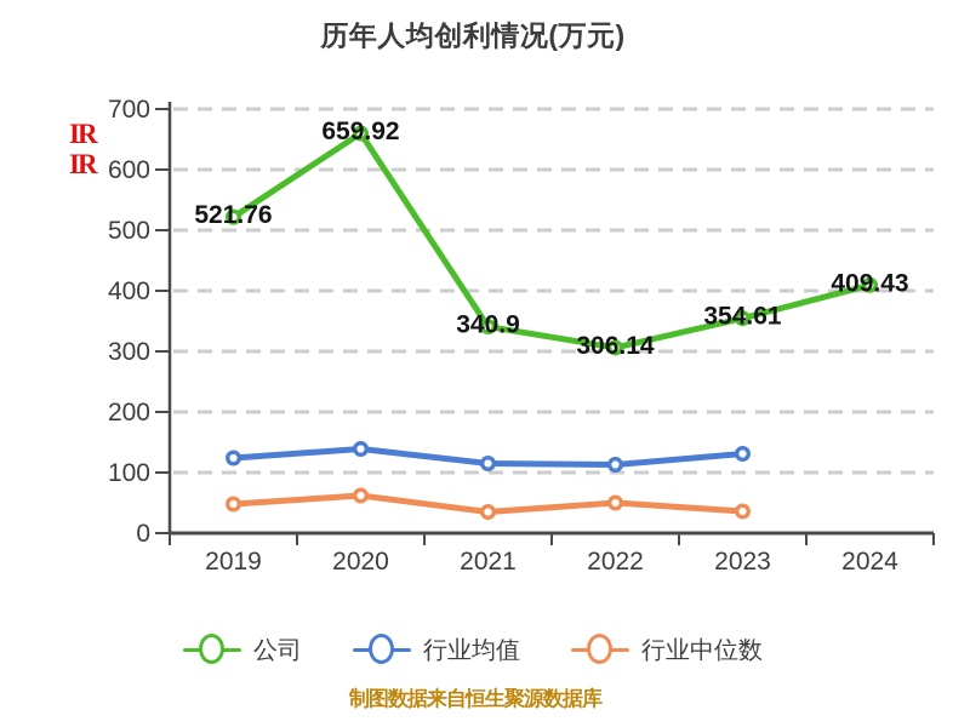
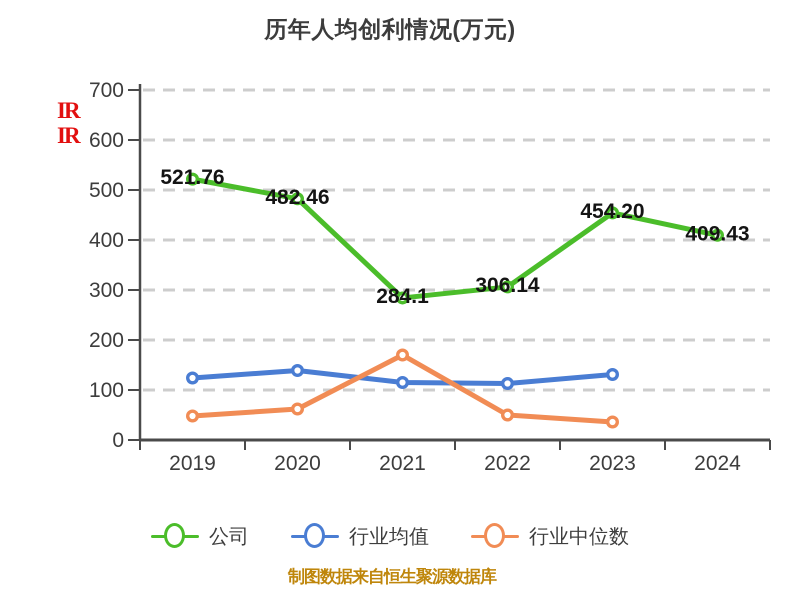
公司/2020: 659.92 -> 482.46
公司/2021: 340.9 -> 284.1
行业中位数/2021: 40 -> 170
公司/2023: 354.61 -> 454.20
